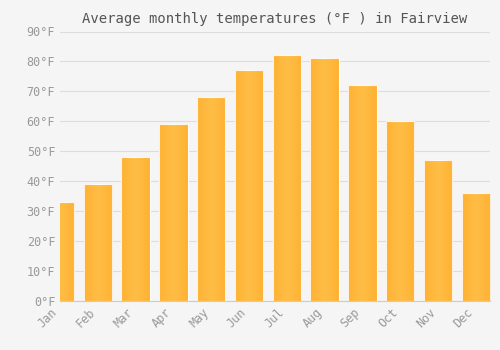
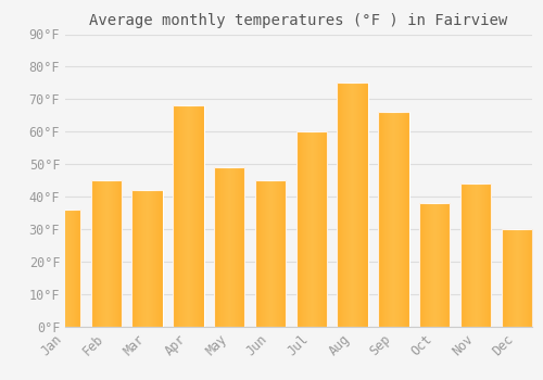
Jan: 33°F -> 36°F
Feb: 39°F -> 45°F
Mar: 48°F -> 42°F
Apr: 59°F -> 68°F
May: 68°F -> 49°F
Jun: 77°F -> 45°F
Jul: 82°F -> 60°F
Aug: 81°F -> 75°F
Sep: 72°F -> 66°F
Oct: 60°F -> 38°F
Nov: 47°F -> 44°F
Dec: 36°F -> 30°F
